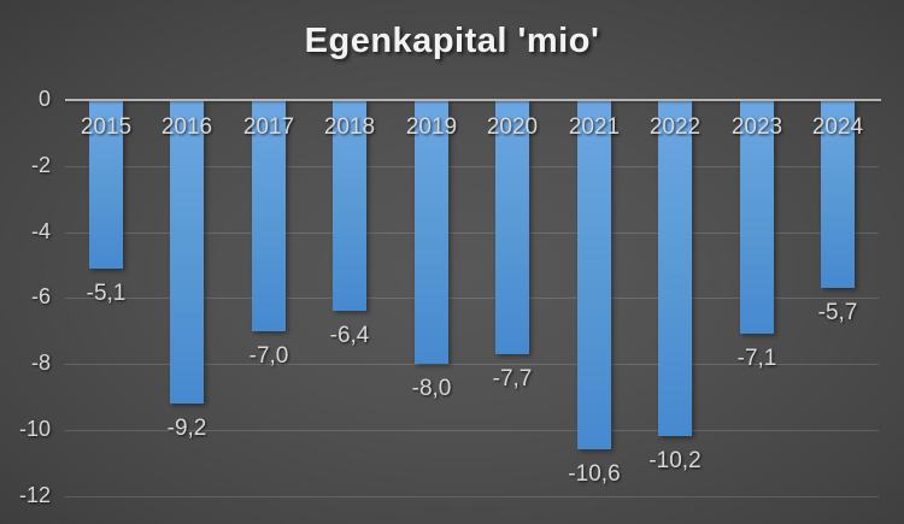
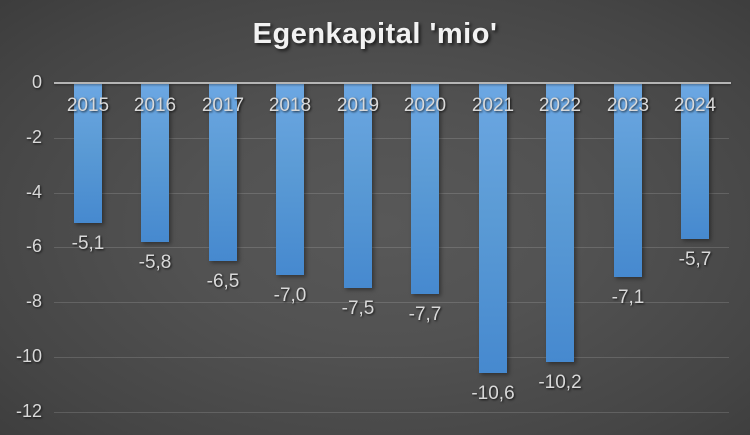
2016: -9,2 -> -5,8
2017: -7,0 -> -6,5
2018: -6,4 -> -7,0
2019: -8,0 -> -7,5
